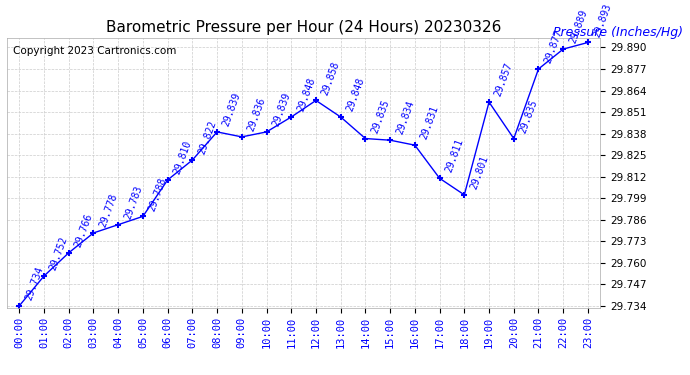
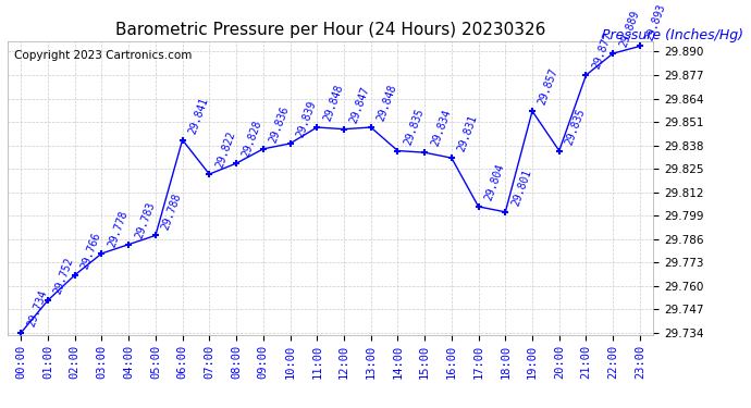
06:00: 29.810 -> 29.841
08:00: 29.839 -> 29.828
12:00: 29.858 -> 29.847
17:00: 29.811 -> 29.804
